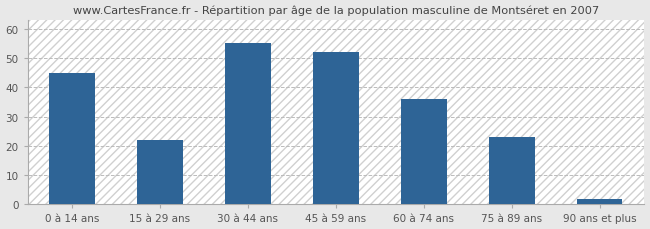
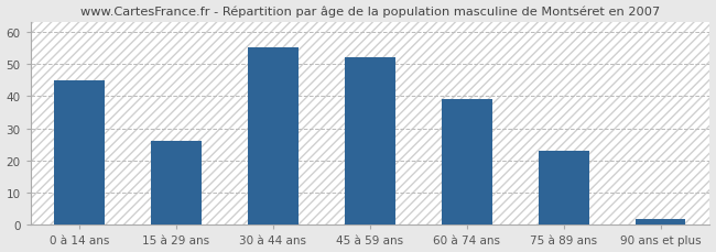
15 à 29 ans: 22 -> 26
60 à 74 ans: 36 -> 39
